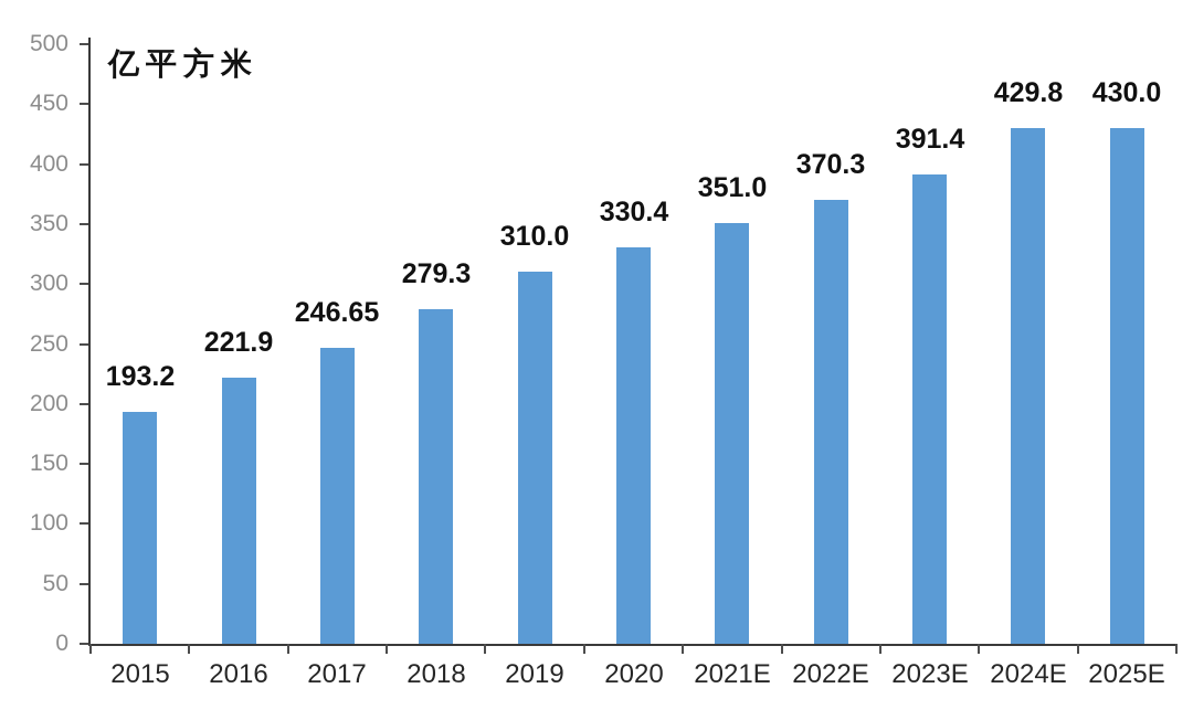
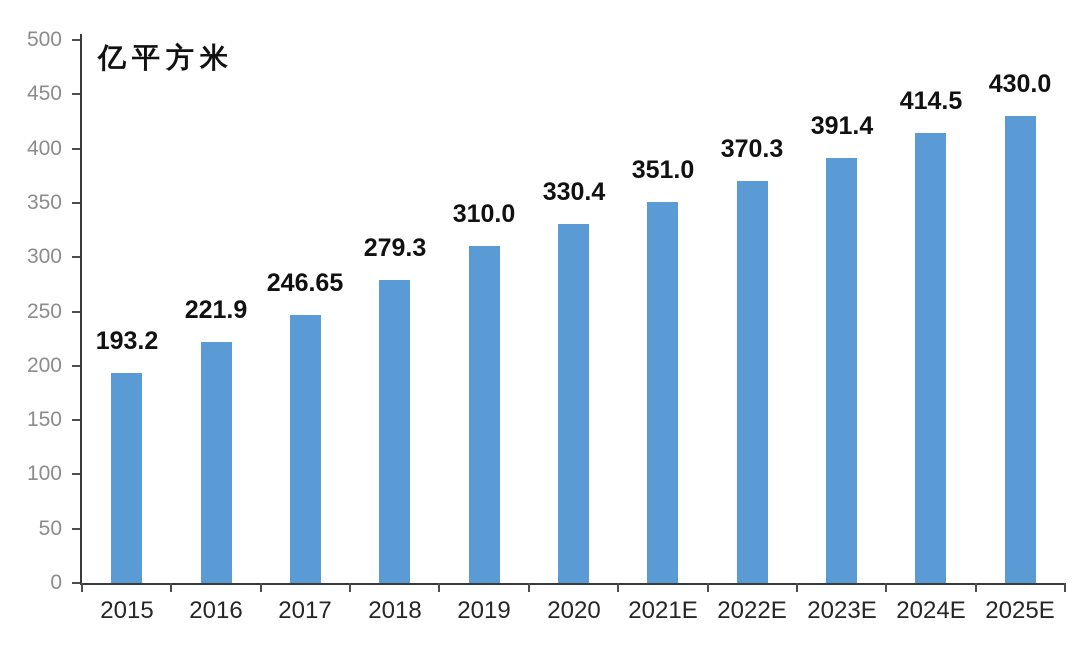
2024E: 429.8 -> 414.5
